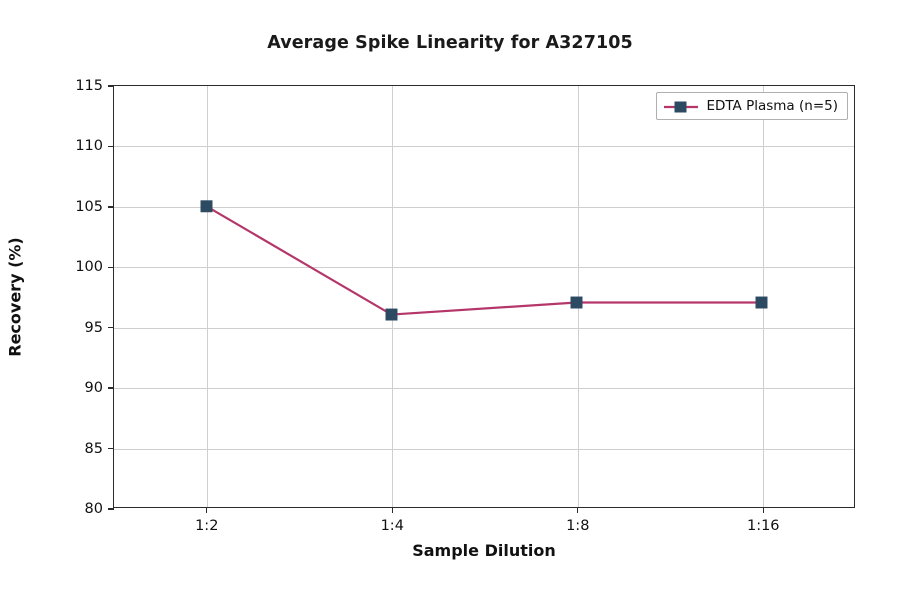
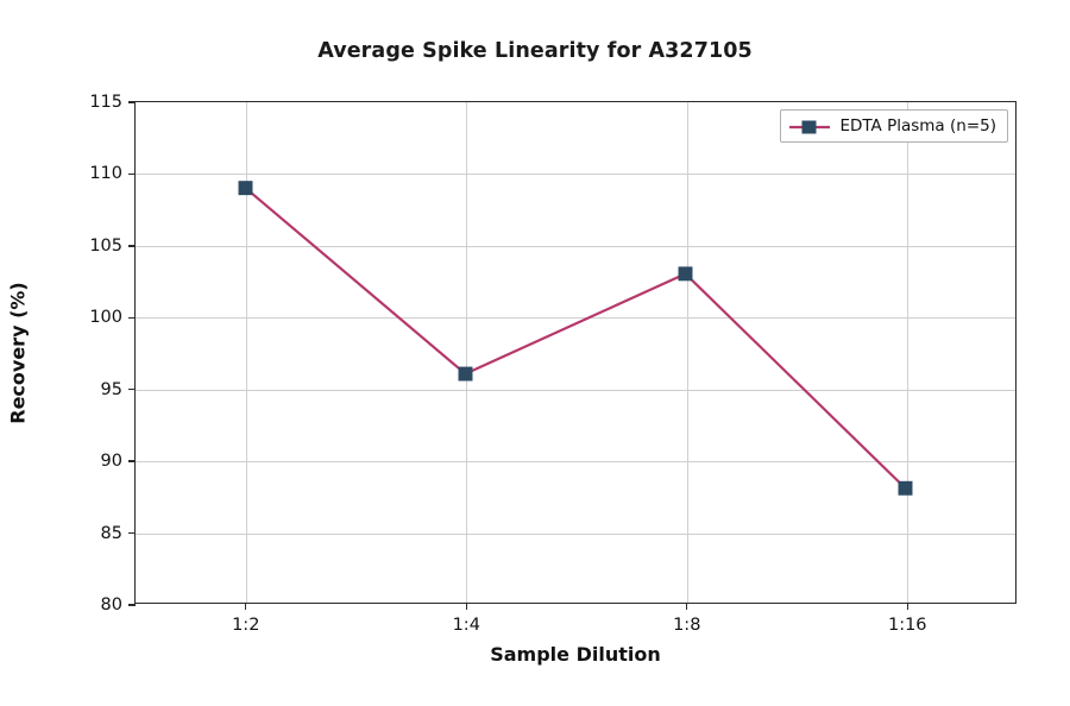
1:2: 105 -> 109
1:8: 97 -> 103
1:16: 97 -> 88
